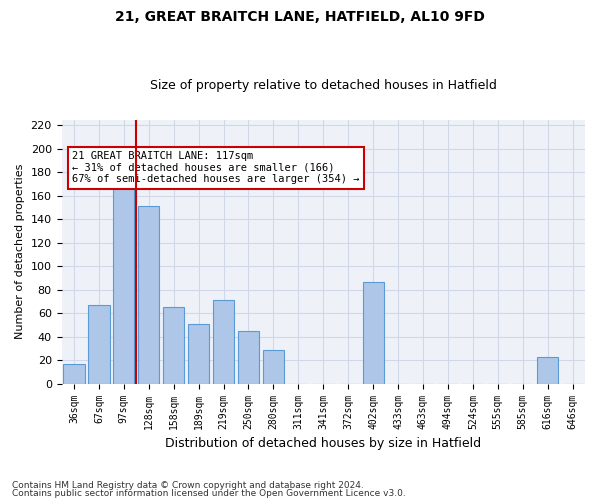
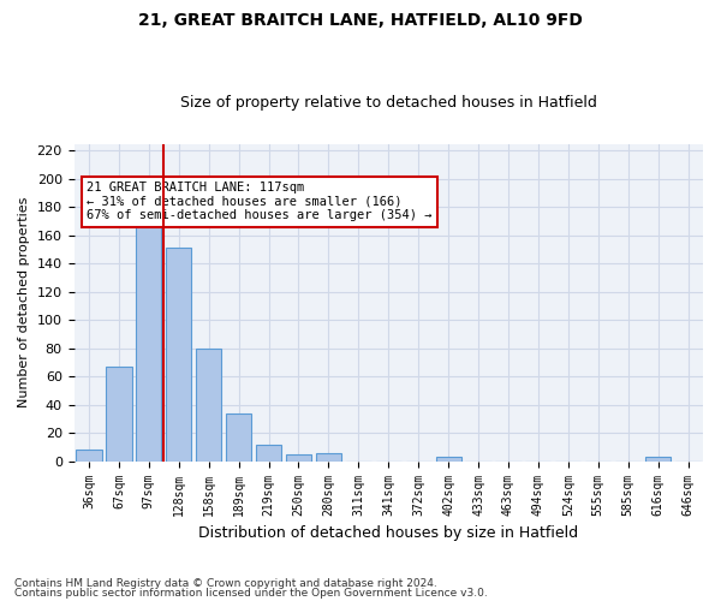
36sqm: 17 -> 8
158sqm: 65 -> 80
189sqm: 51 -> 34
219sqm: 71 -> 12
250sqm: 45 -> 5
280sqm: 29 -> 6
402sqm: 87 -> 3
616sqm: 23 -> 3
